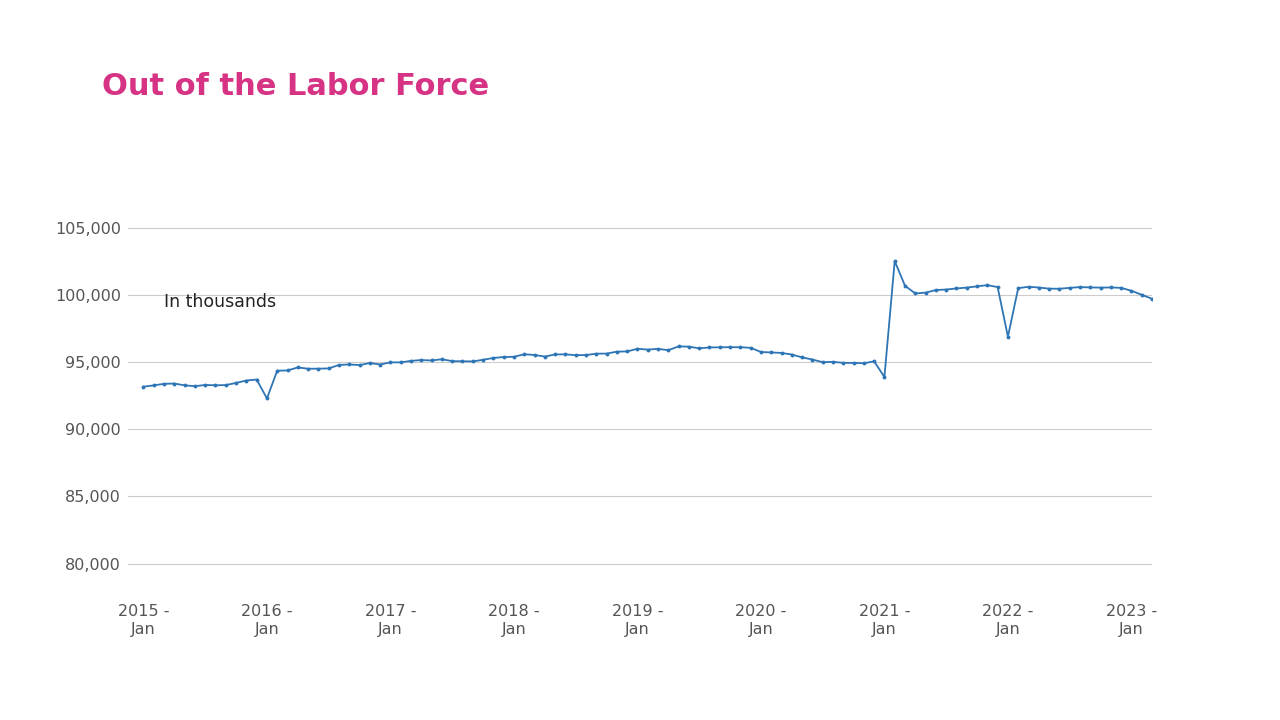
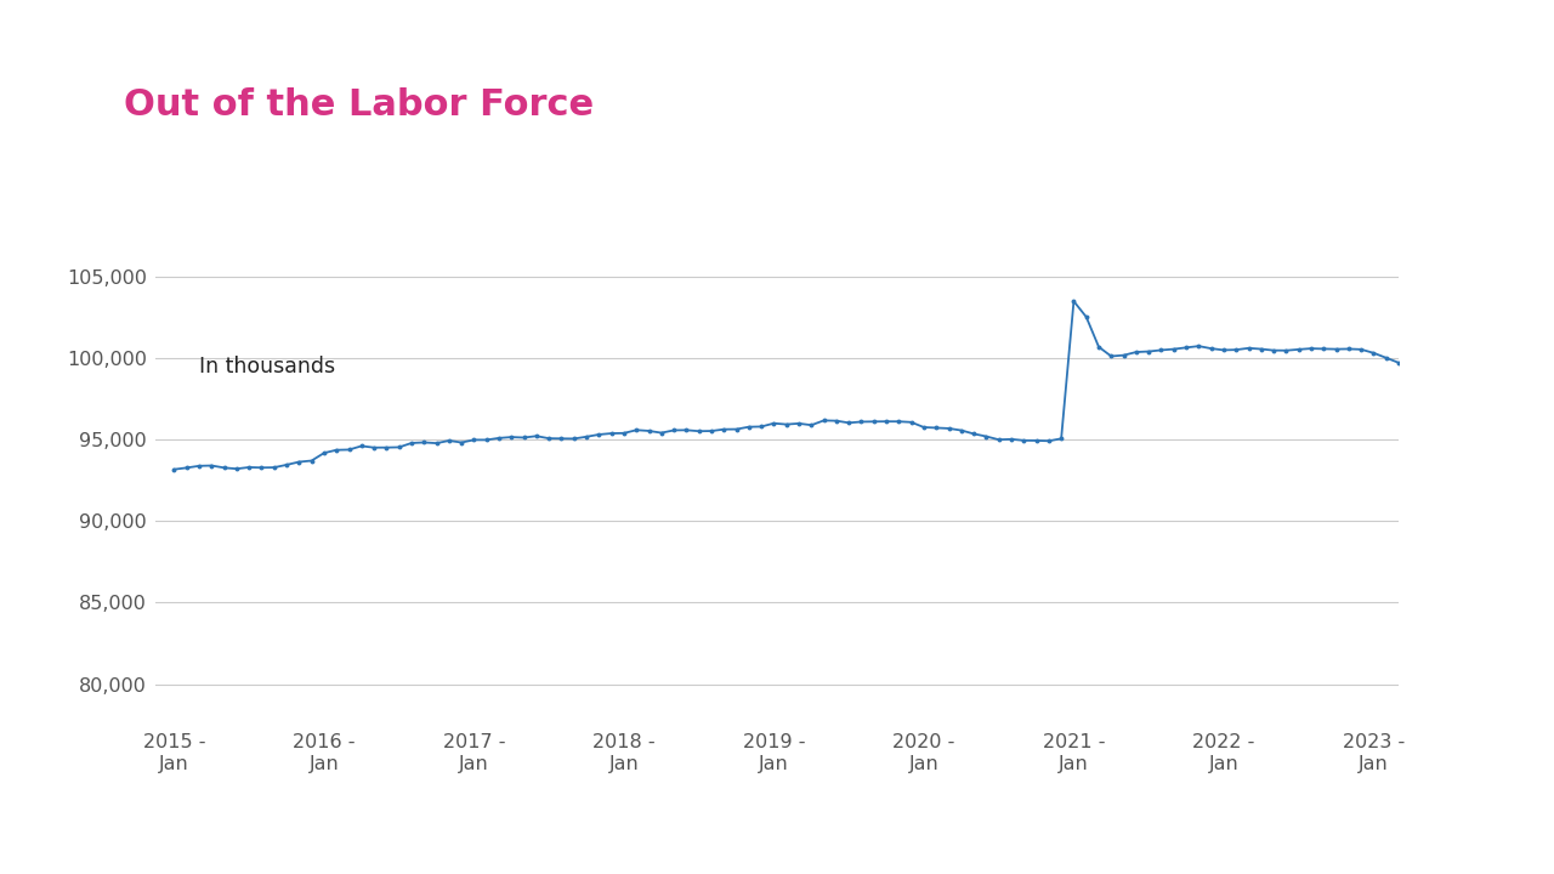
2016 - Jan: 92,300 -> 94,200
2021 - Jan: 93,900 -> 103,500
2022 - Jan: 96,900 -> 100,500
